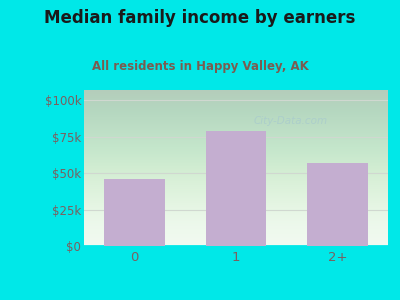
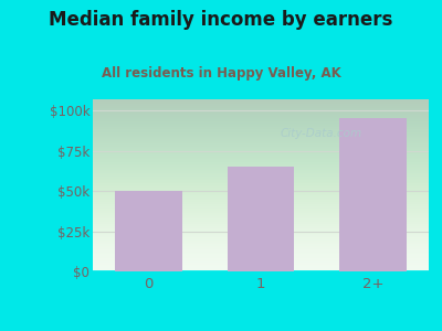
0: $46k -> $50k
1: $79k -> $65k
2+: $57k -> $95k
